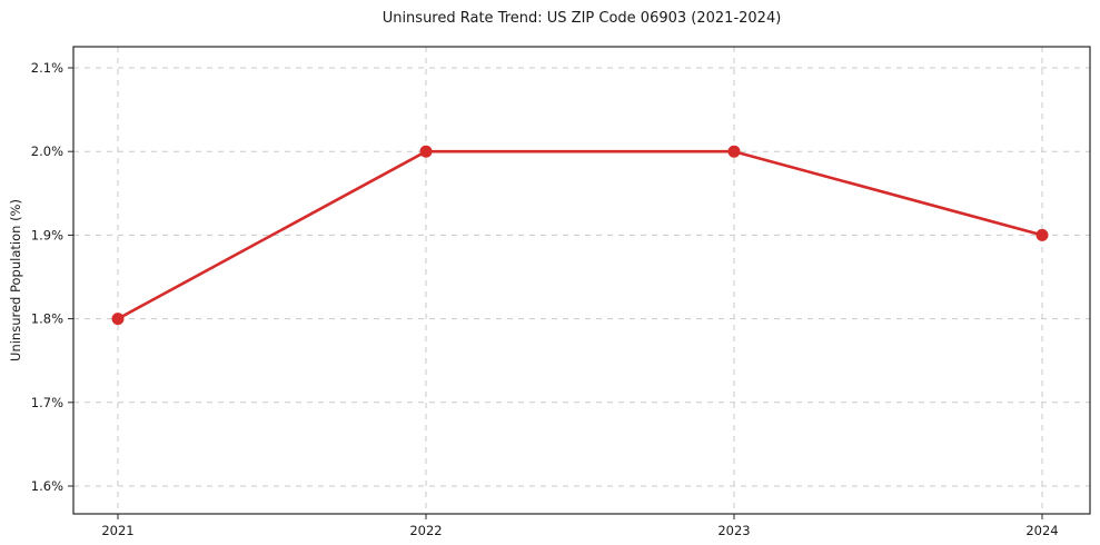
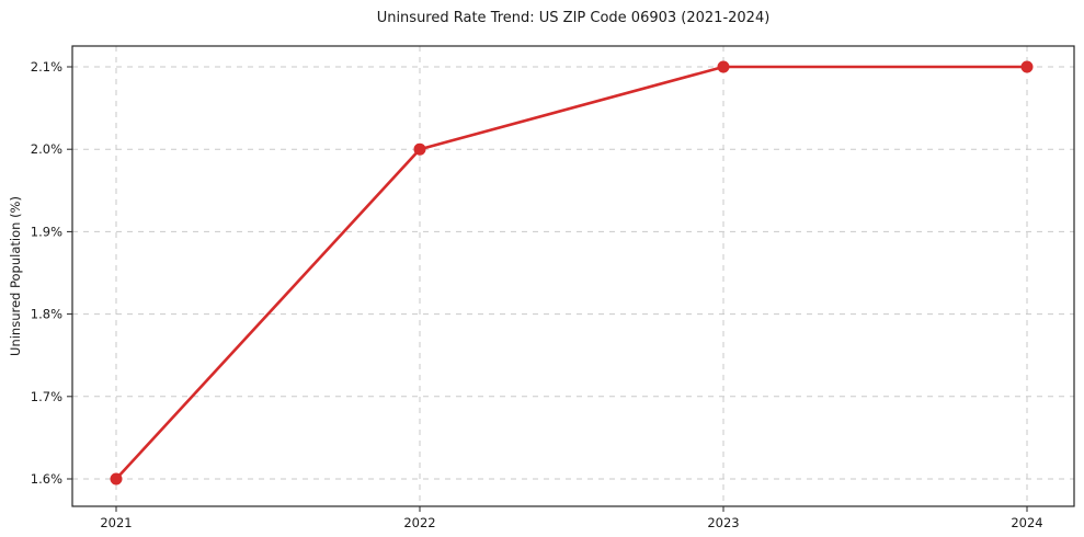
2021: 1.8% -> 1.6%
2023: 2.0% -> 2.1%
2024: 1.9% -> 2.1%
